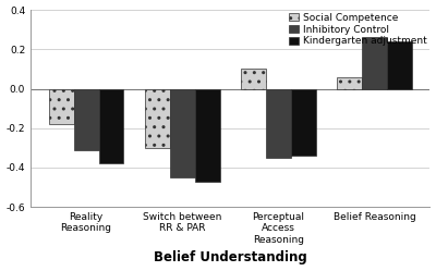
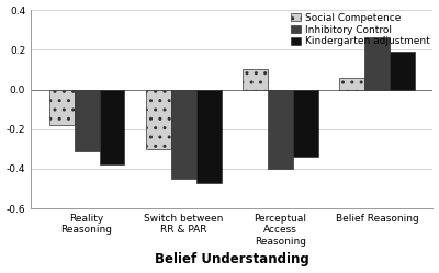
Inhibitory Control/Perceptual Access Reasoning: -0.35 -> -0.40
Kindergarten adjustment/Belief Reasoning: 0.24 -> 0.19
